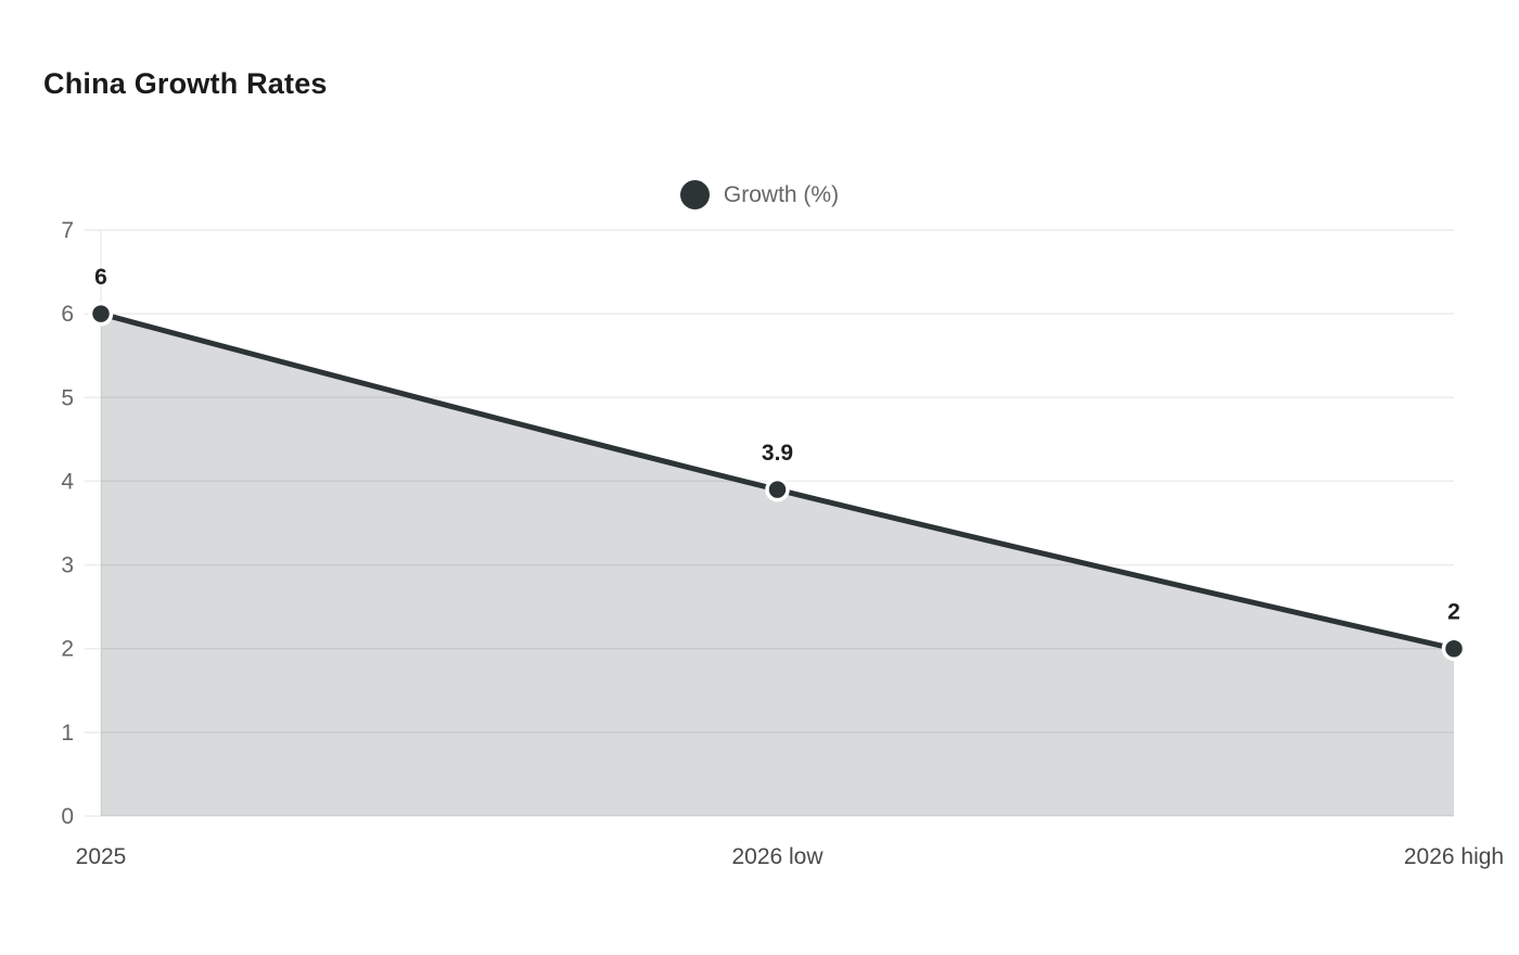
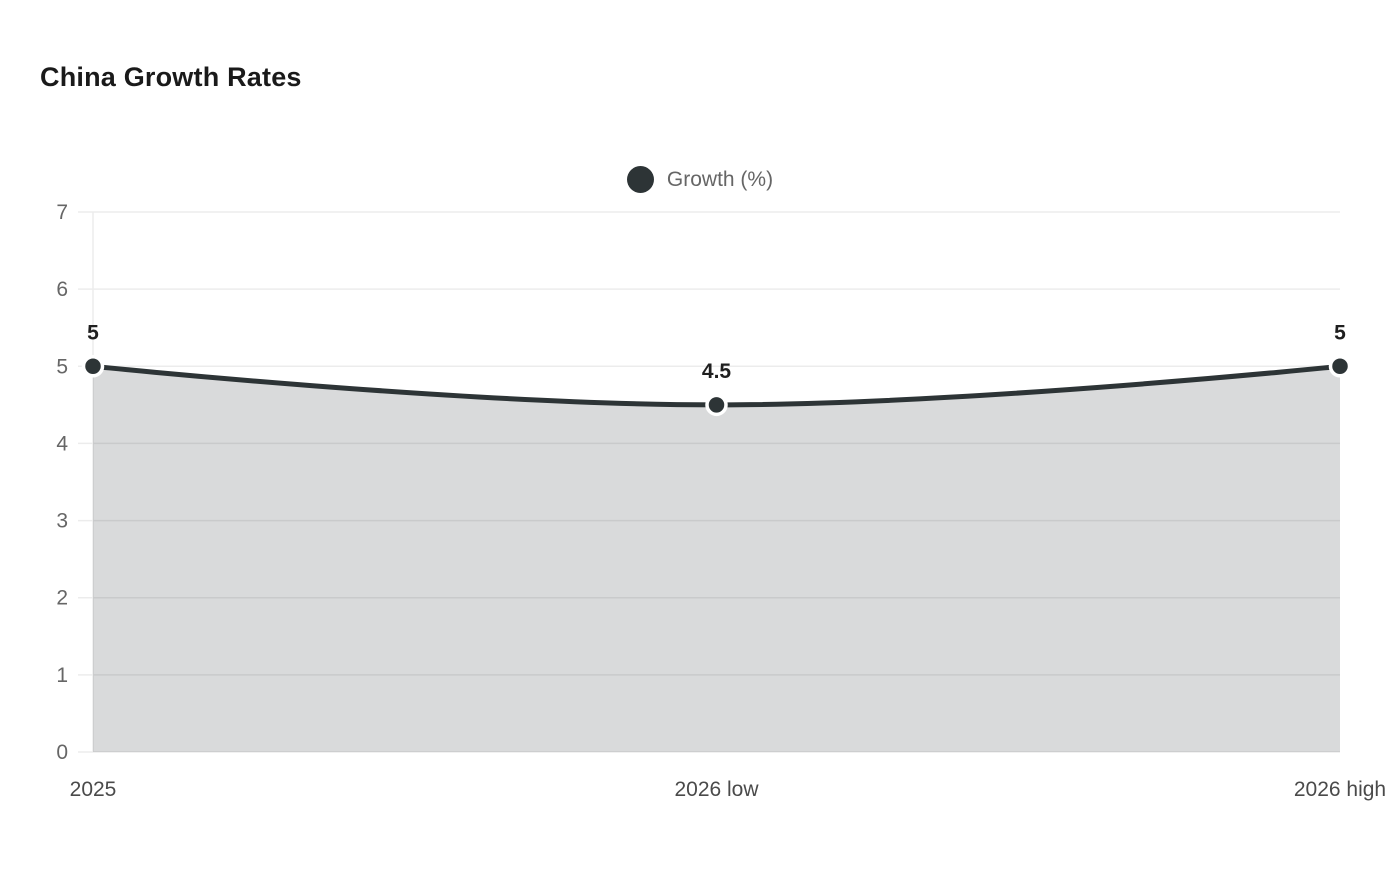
2025: 6 -> 5
2026 low: 3.9 -> 4.5
2026 high: 2 -> 5
